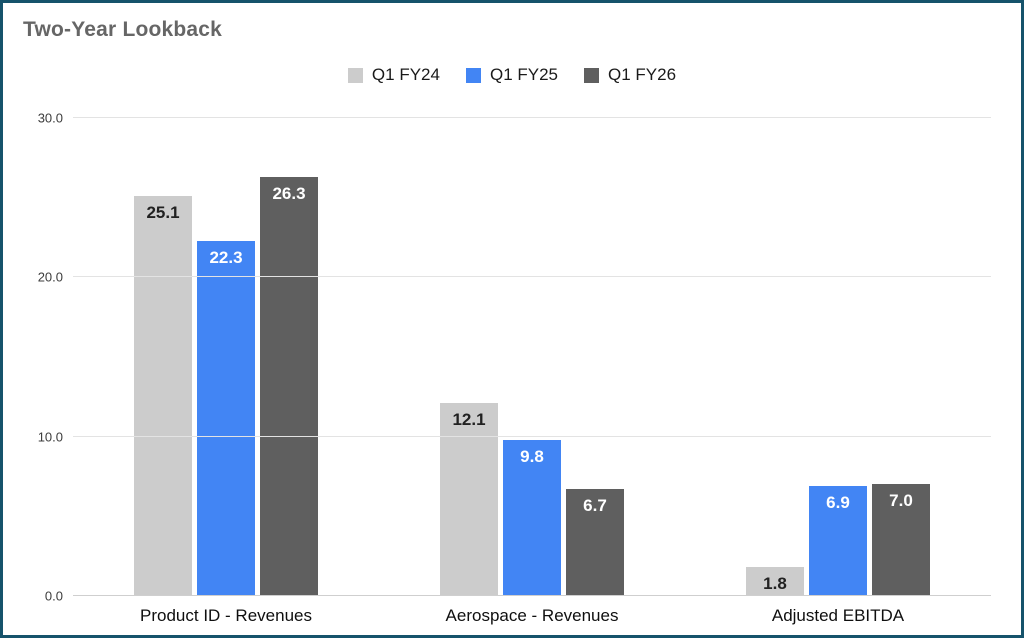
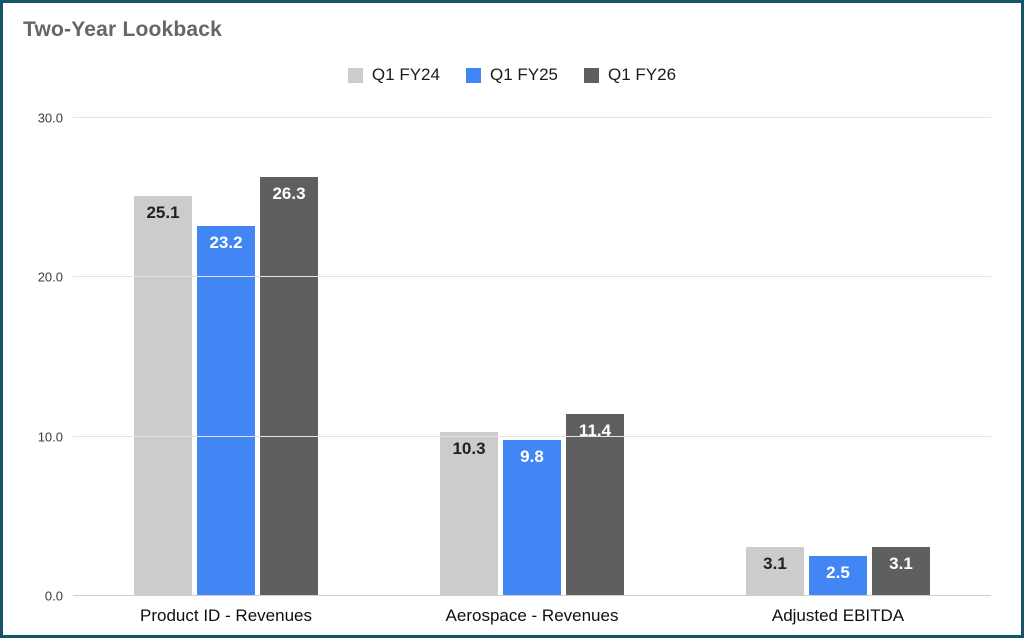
Q1 FY25/Product ID - Revenues: 22.3 -> 23.2
Q1 FY24/Aerospace - Revenues: 12.1 -> 10.3
Q1 FY26/Aerospace - Revenues: 6.7 -> 11.4
Q1 FY24/Adjusted EBITDA: 1.8 -> 3.1
Q1 FY25/Adjusted EBITDA: 6.9 -> 2.5
Q1 FY26/Adjusted EBITDA: 7.0 -> 3.1
